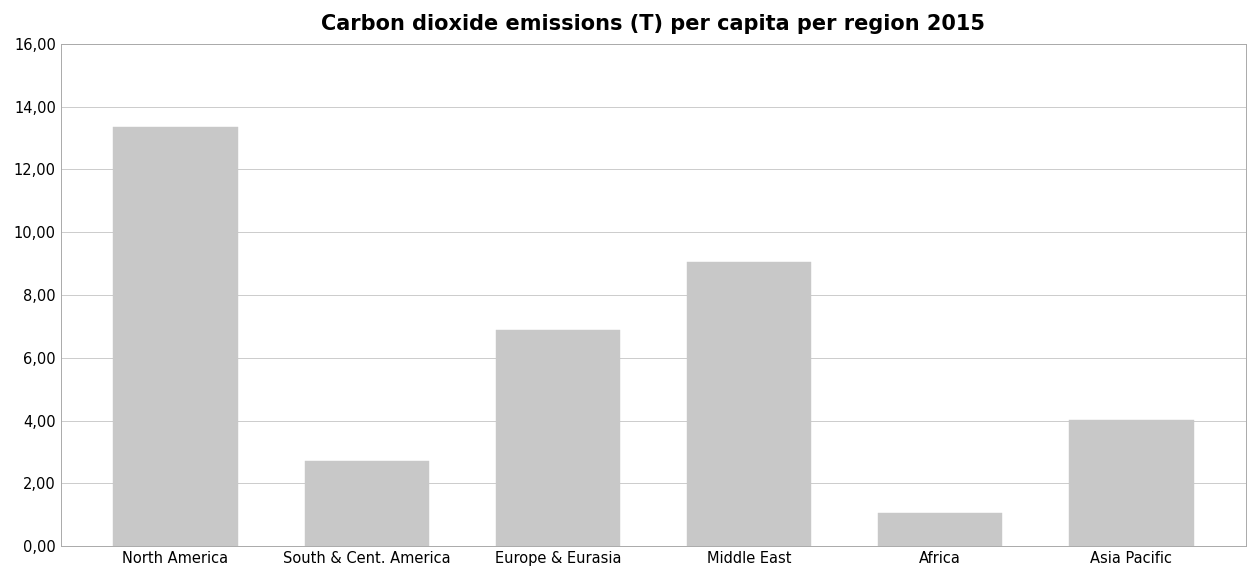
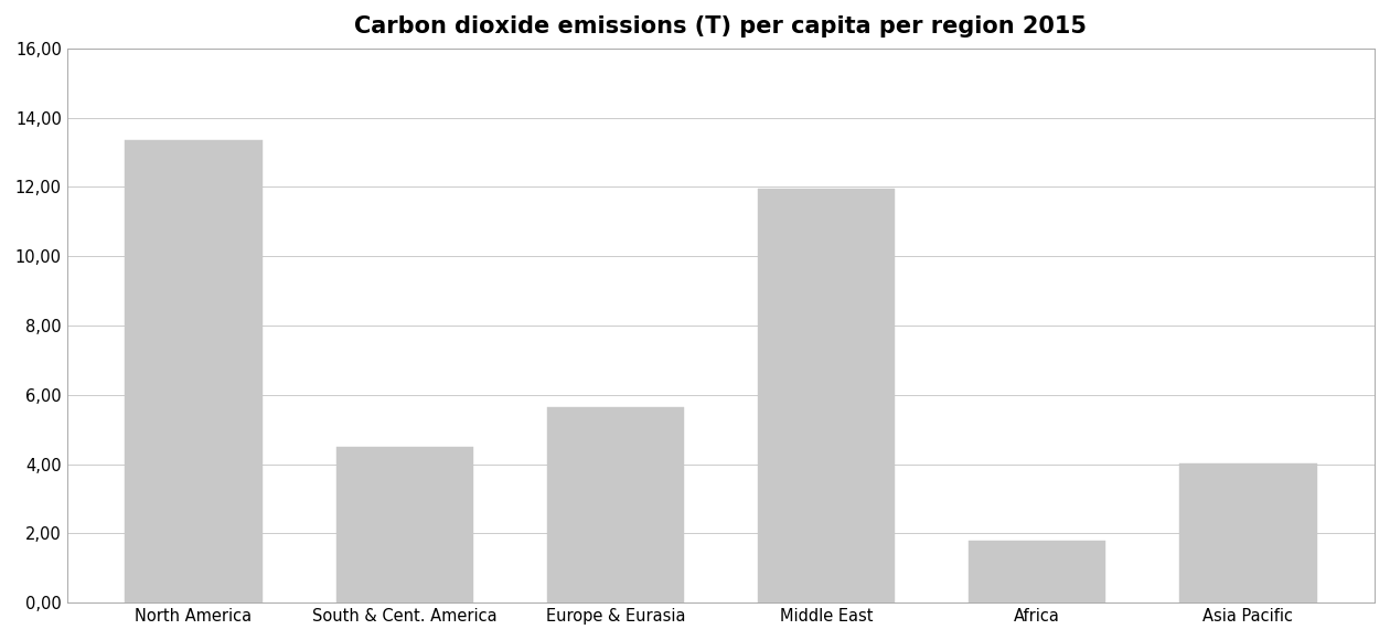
South & Cent. America: 2,70 -> 4,50
Europe & Eurasia: 6,90 -> 5,65
Middle East: 9,05 -> 11,95
Africa: 1,05 -> 1,80
